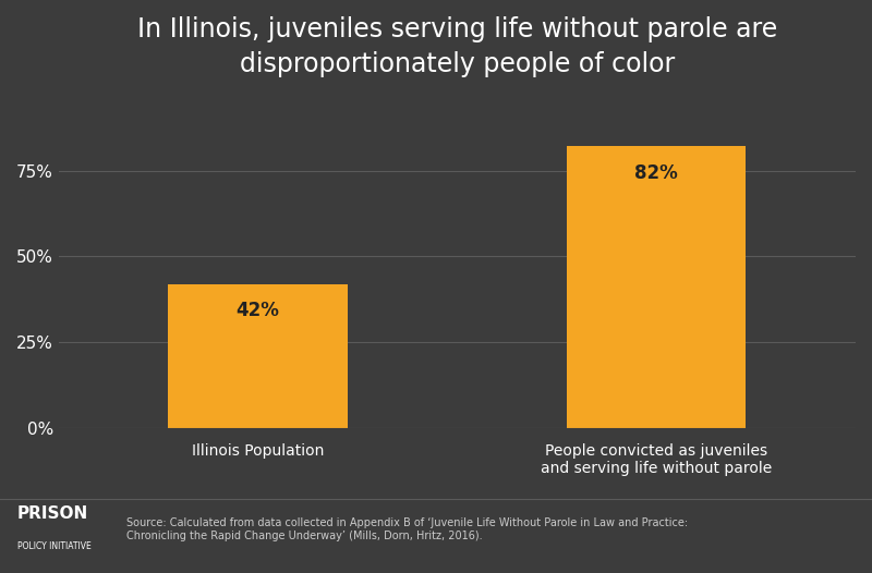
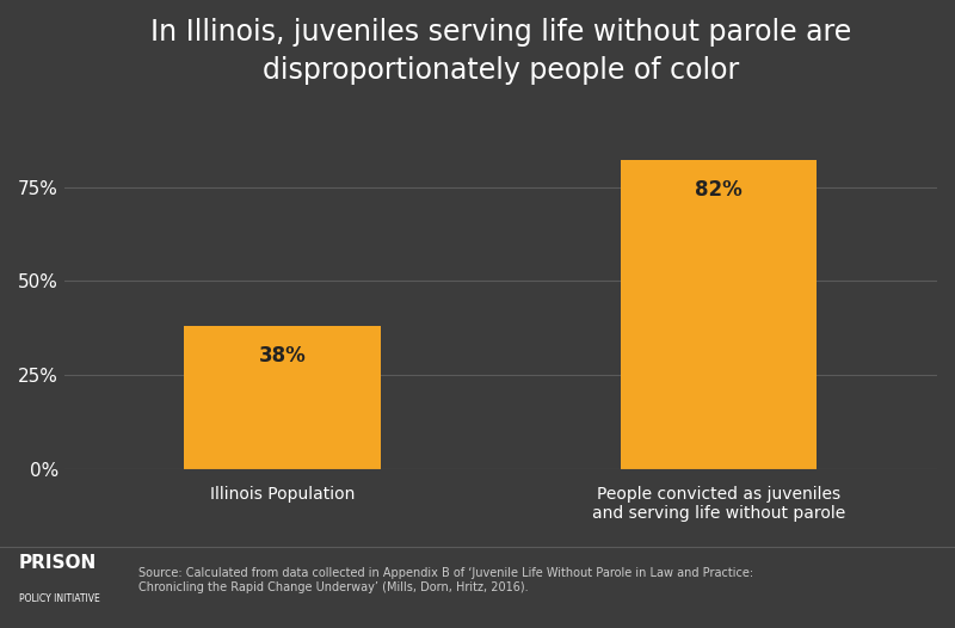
Illinois Population: 42% -> 38%
